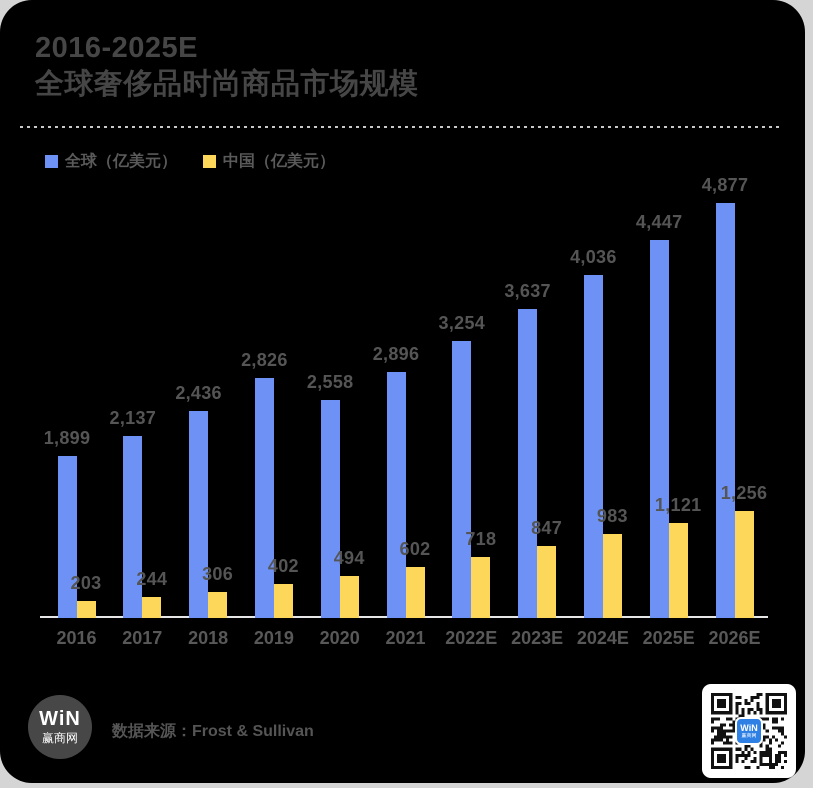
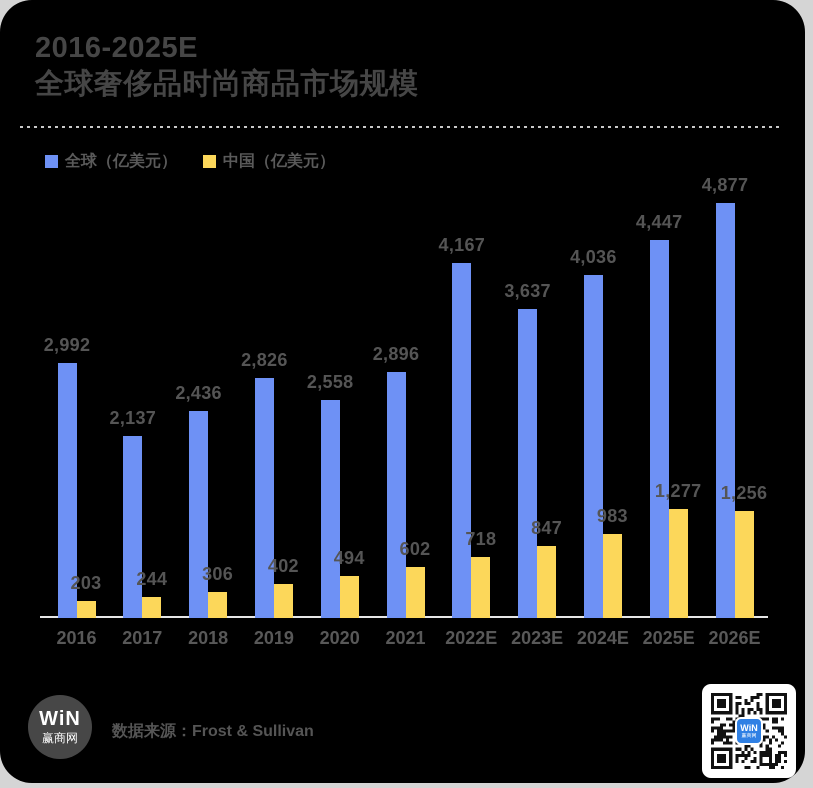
全球（亿美元）/2016: 1,899 -> 2,992
全球（亿美元）/2022E: 3,254 -> 4,167
中国（亿美元）/2025E: 1,121 -> 1,277
